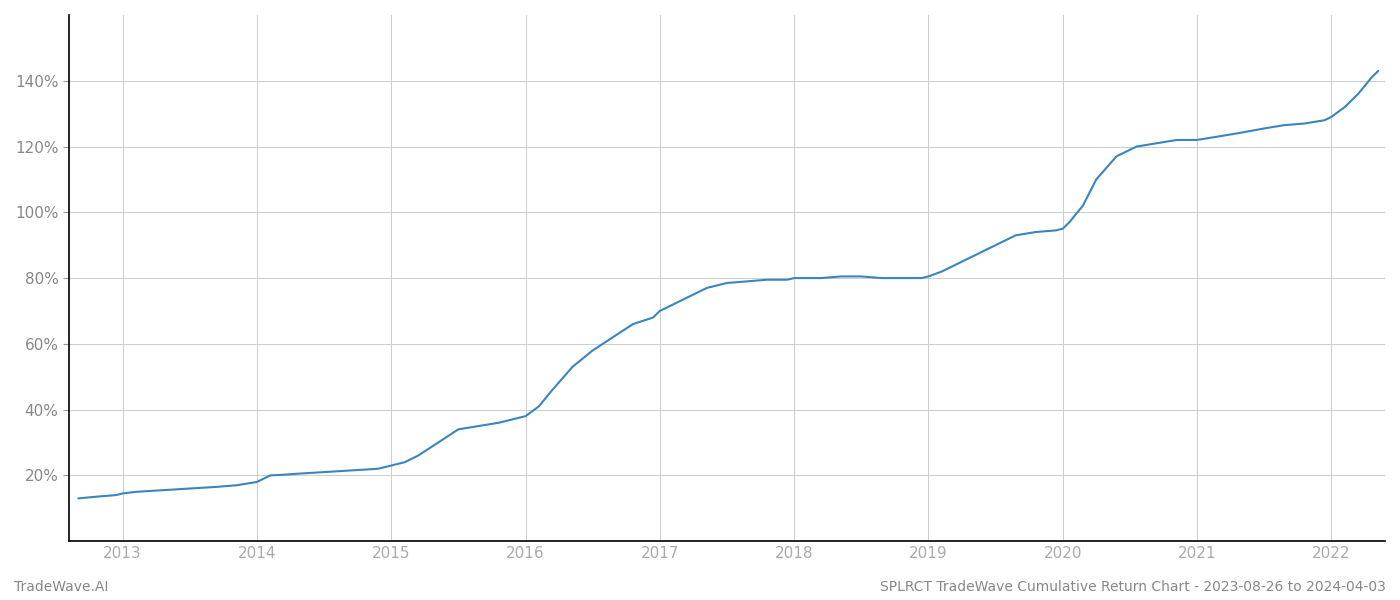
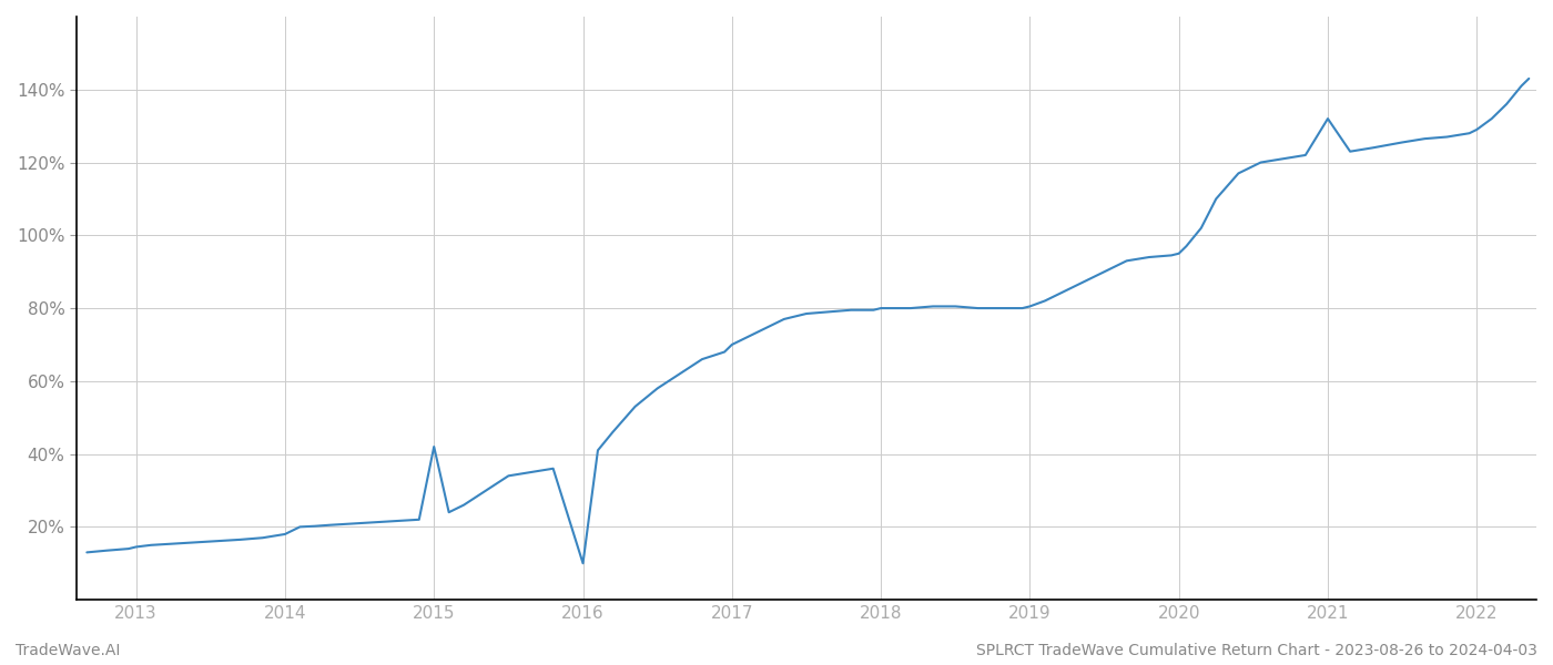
2015: 23.0% -> 42.0%
2016: 38.0% -> 10.0%
2021: 122.0% -> 132.0%
